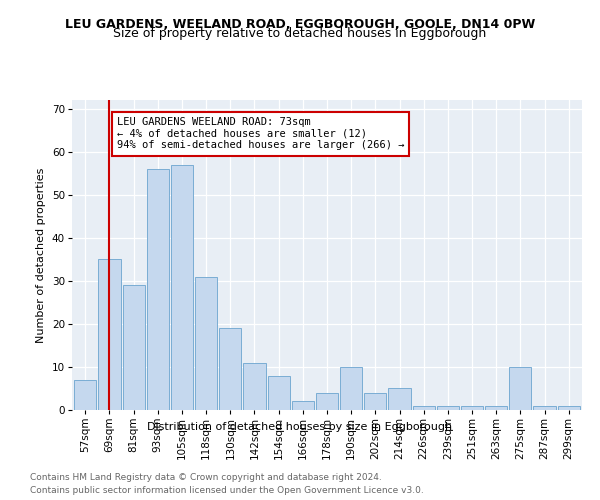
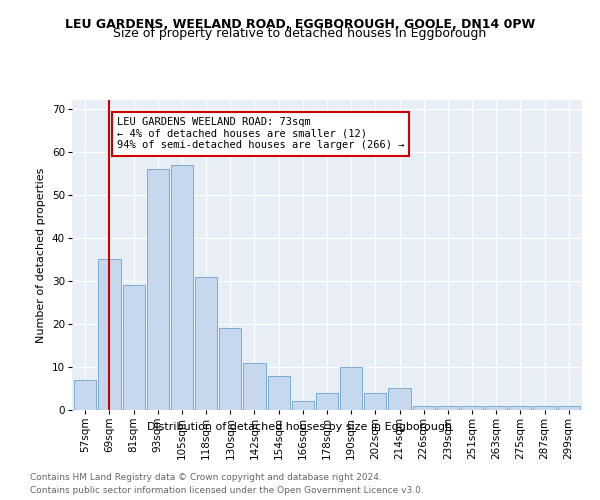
275sqm: 10 -> 1
